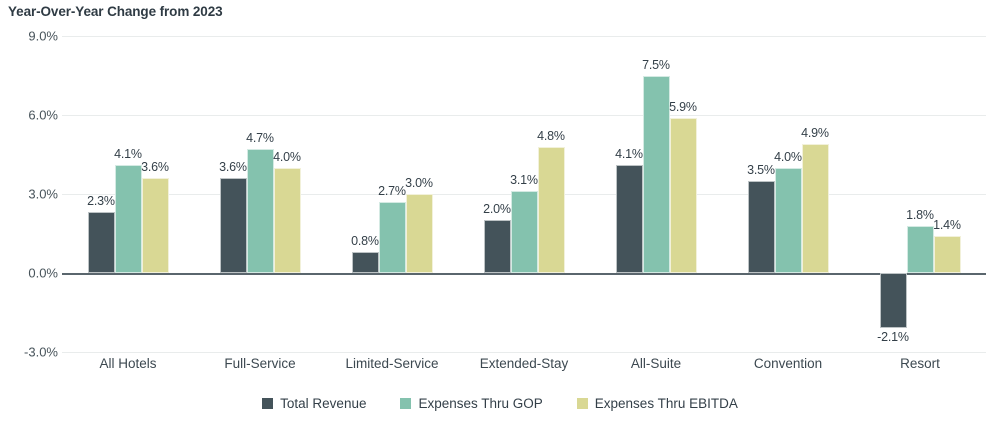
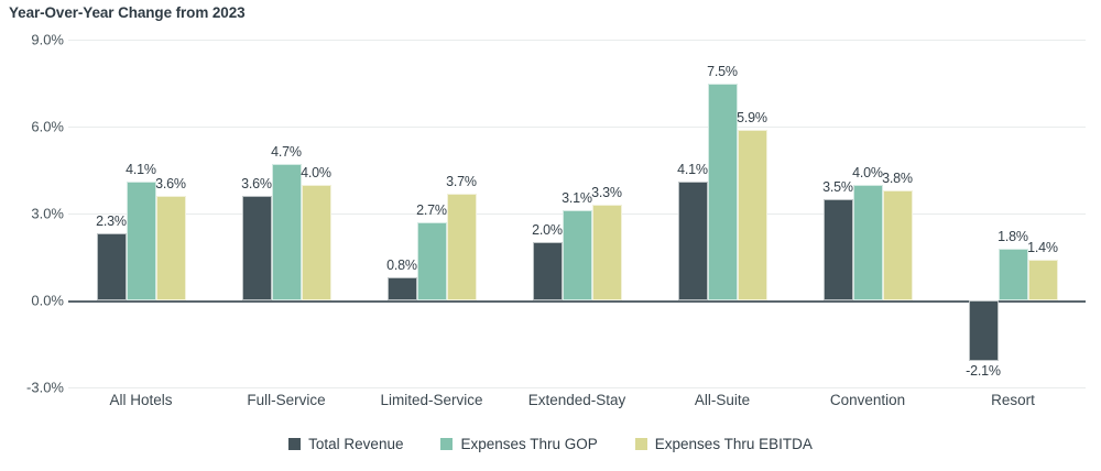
Expenses Thru EBITDA/Limited-Service: 3.0% -> 3.7%
Expenses Thru EBITDA/Extended-Stay: 4.8% -> 3.3%
Expenses Thru EBITDA/Convention: 4.9% -> 3.8%
